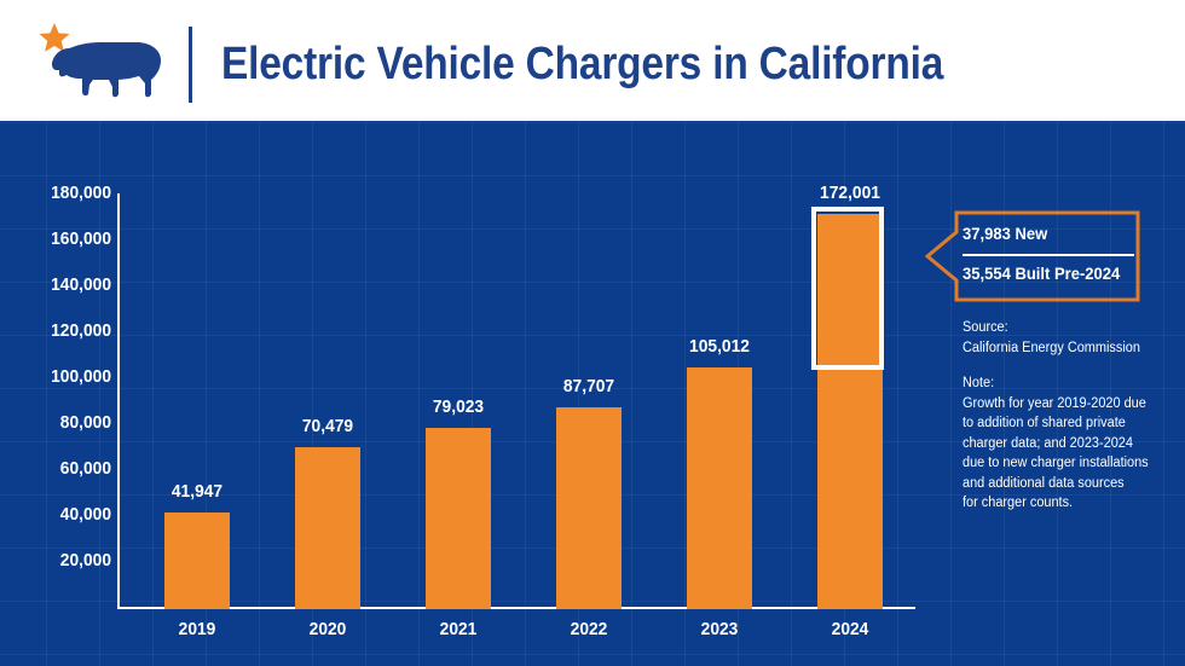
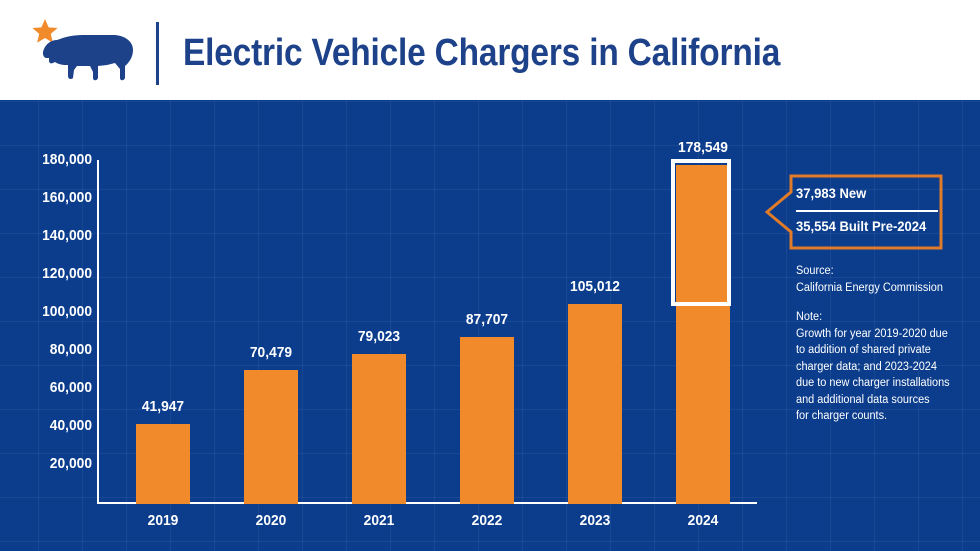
2024: 172,001 -> 178,549
